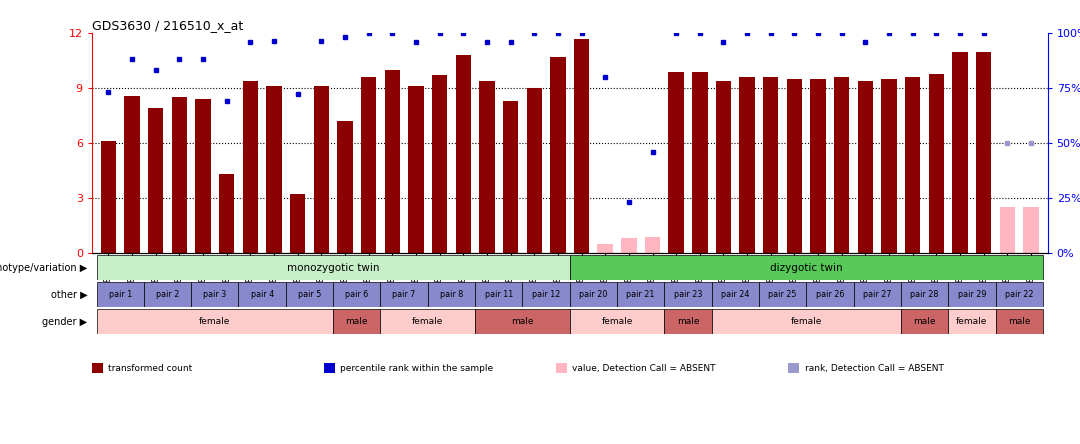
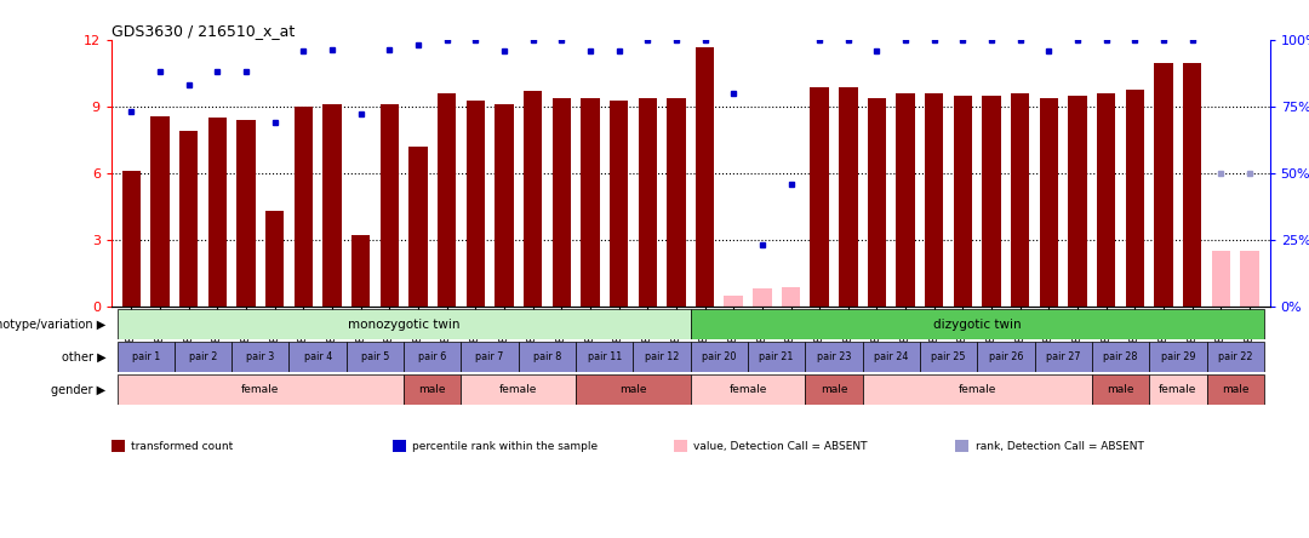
GSM189757: 9.4 -> 9.0
GSM189763: 10.0 -> 9.3
GSM189766: 10.8 -> 9.4
GSM189768: 8.3 -> 9.3
GSM189769: 9.0 -> 9.4
GSM189770: 10.7 -> 9.4
